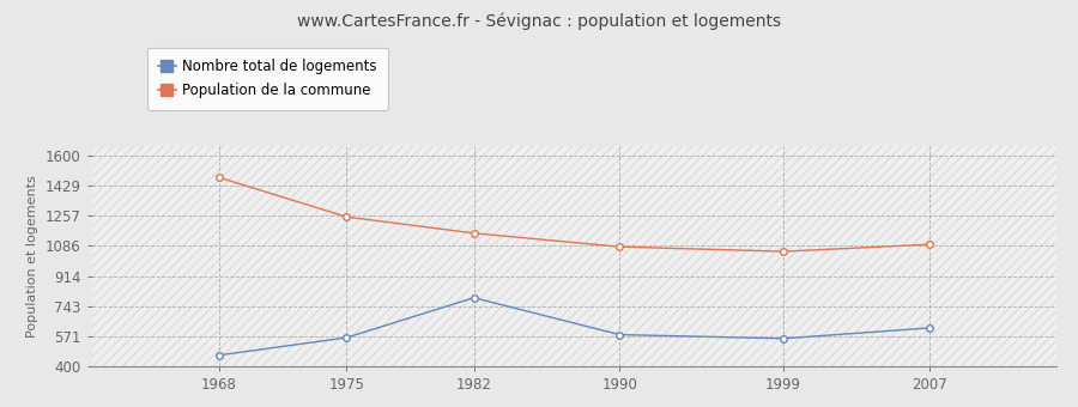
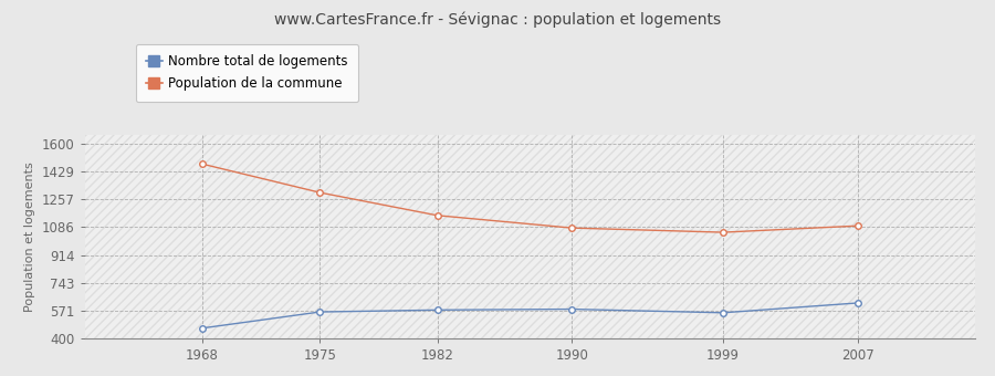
Population de la commune/1975: 1250 -> 1300
Nombre total de logements/1982: 790 -> 580
